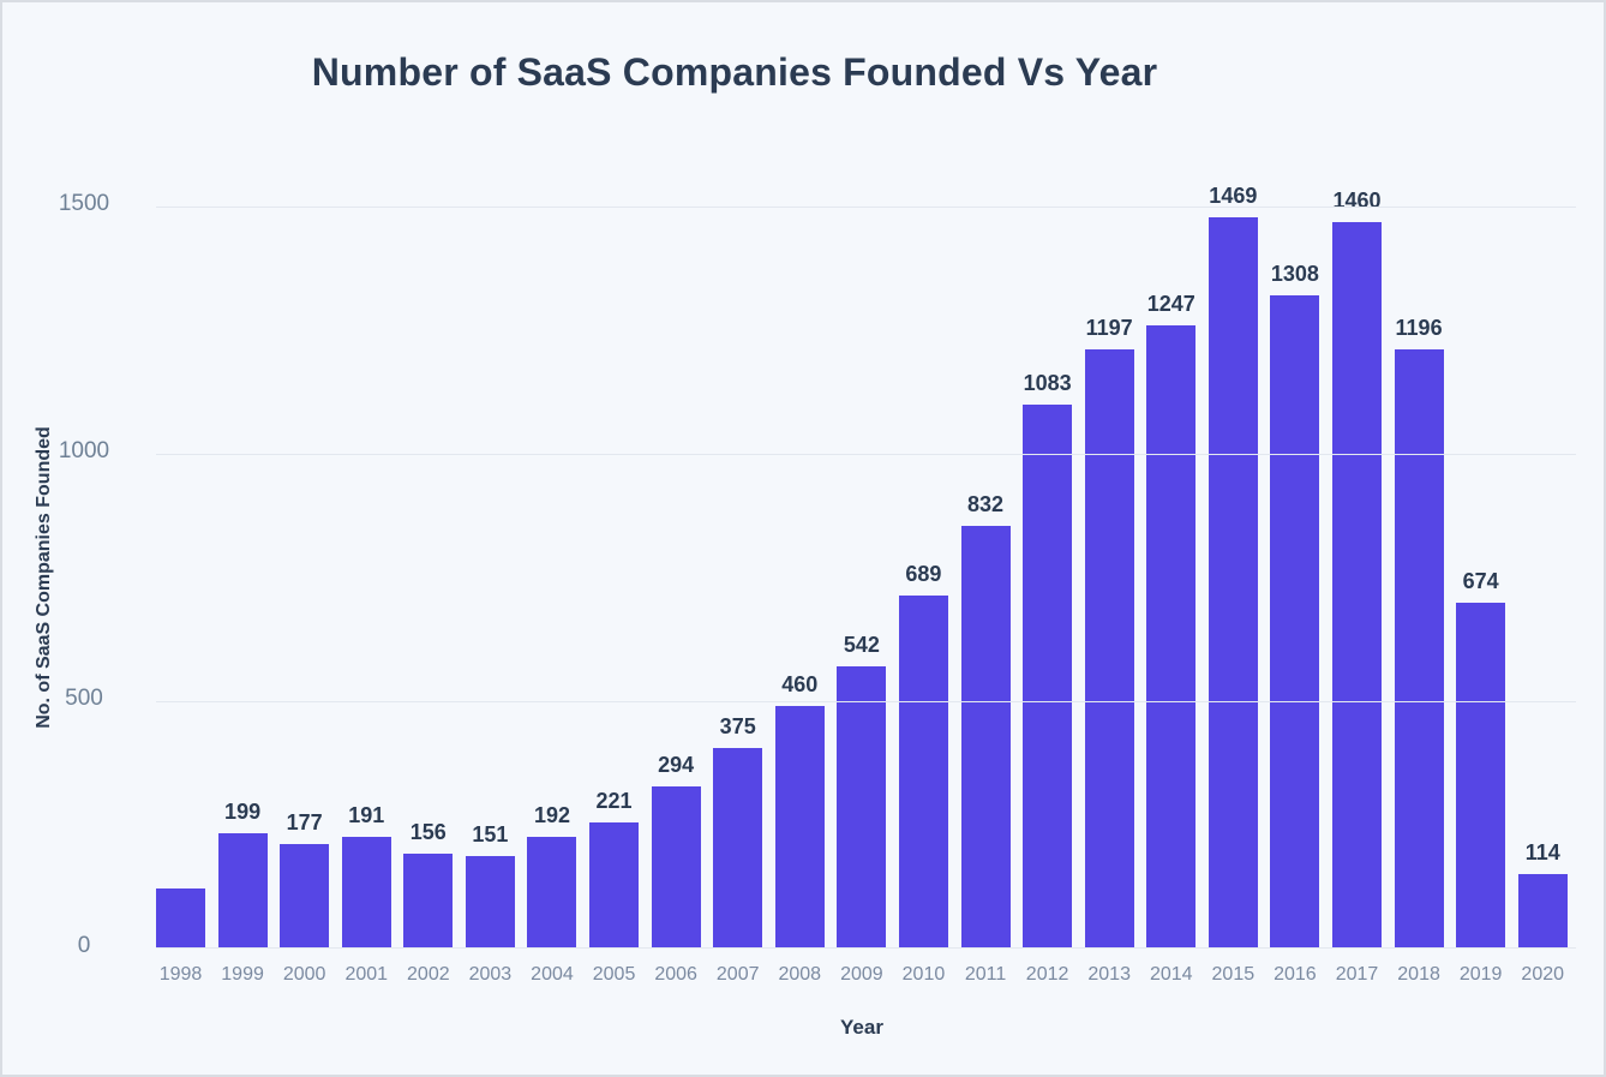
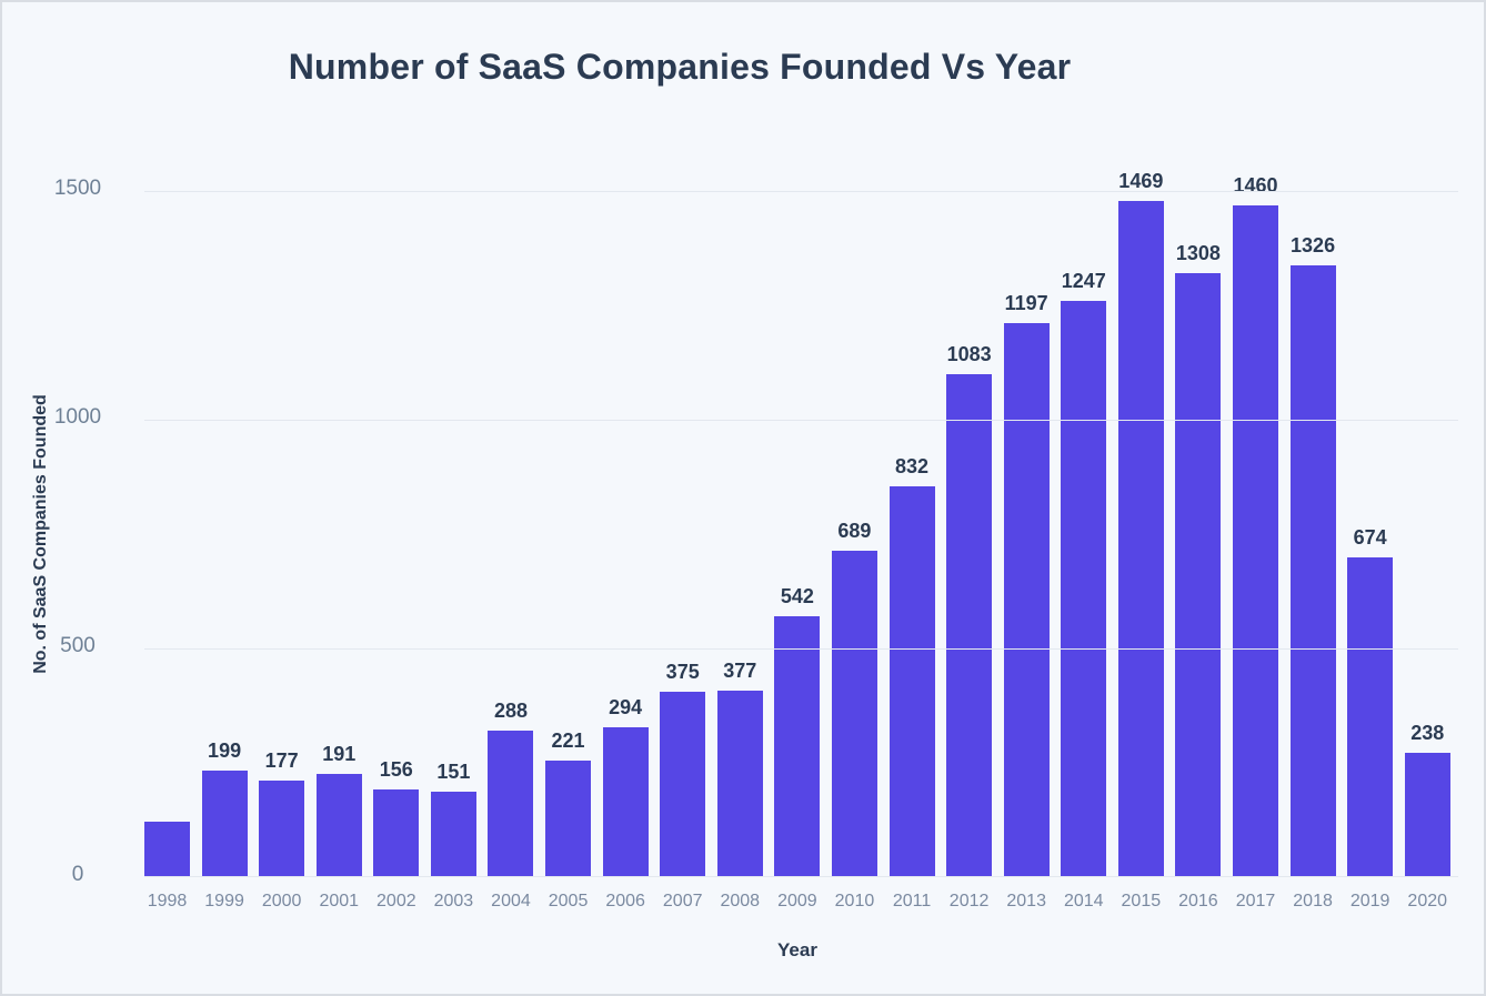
2004: 192 -> 288
2008: 460 -> 377
2018: 1196 -> 1326
2020: 114 -> 238
